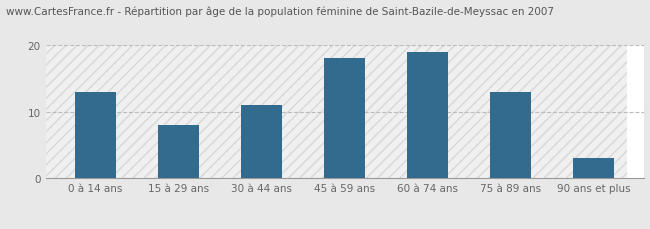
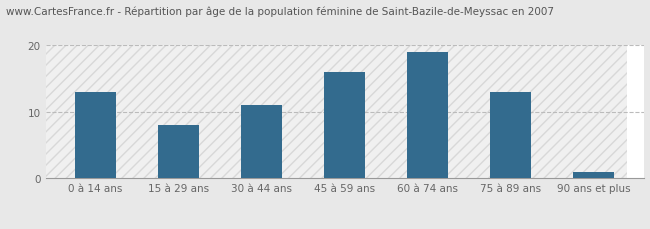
45 à 59 ans: 18 -> 16
90 ans et plus: 3 -> 1
